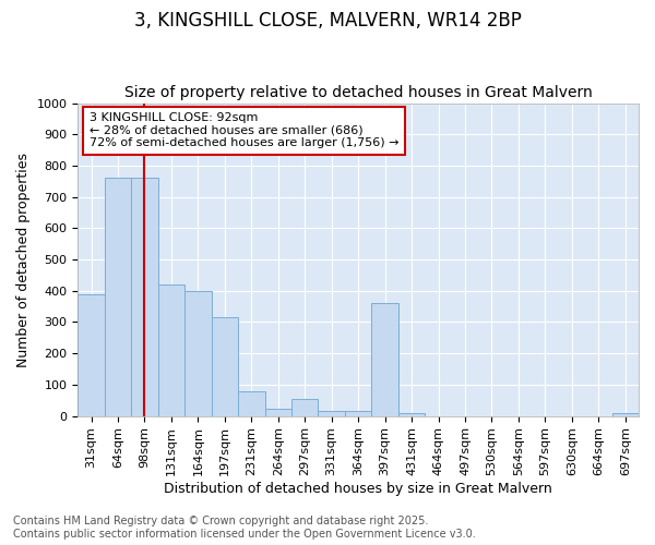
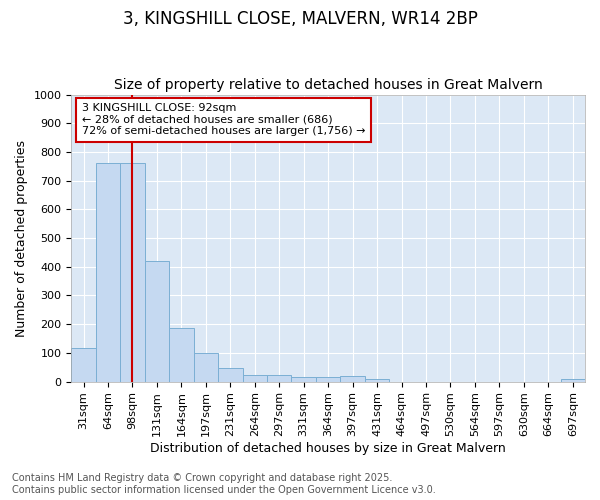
31sqm: 390 -> 118
164sqm: 400 -> 187
197sqm: 315 -> 98
231sqm: 80 -> 47
297sqm: 55 -> 22
397sqm: 360 -> 18
